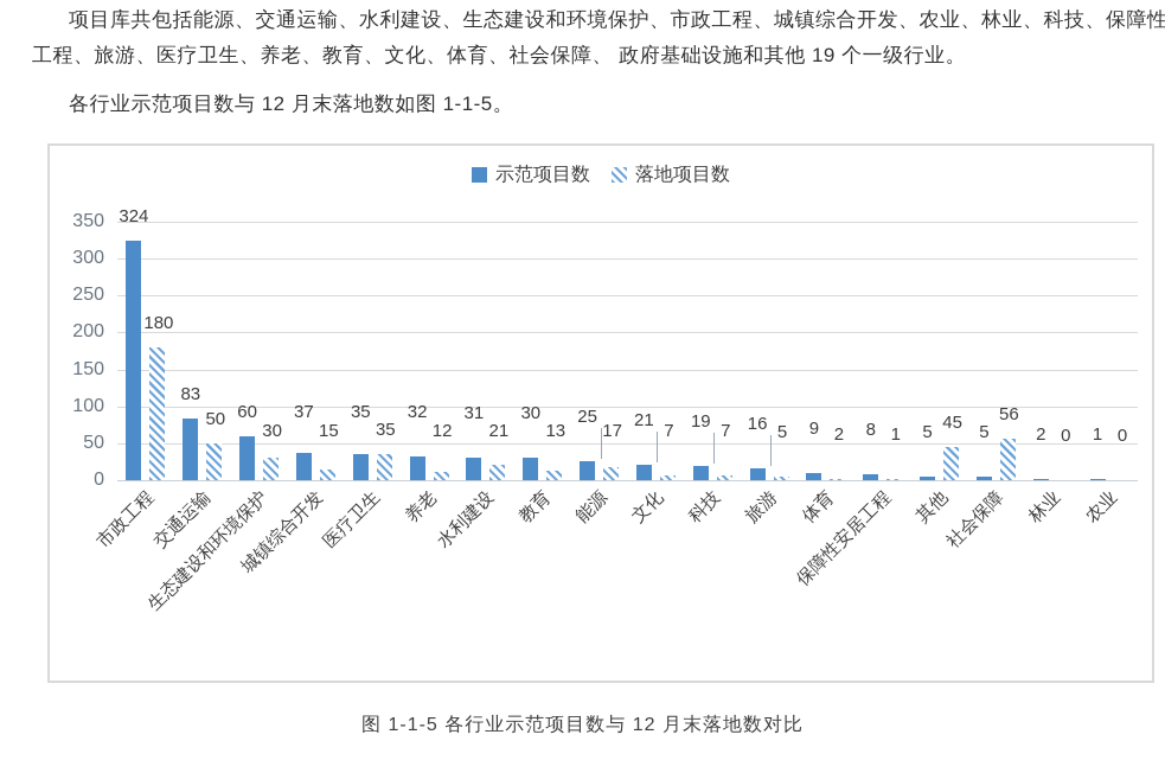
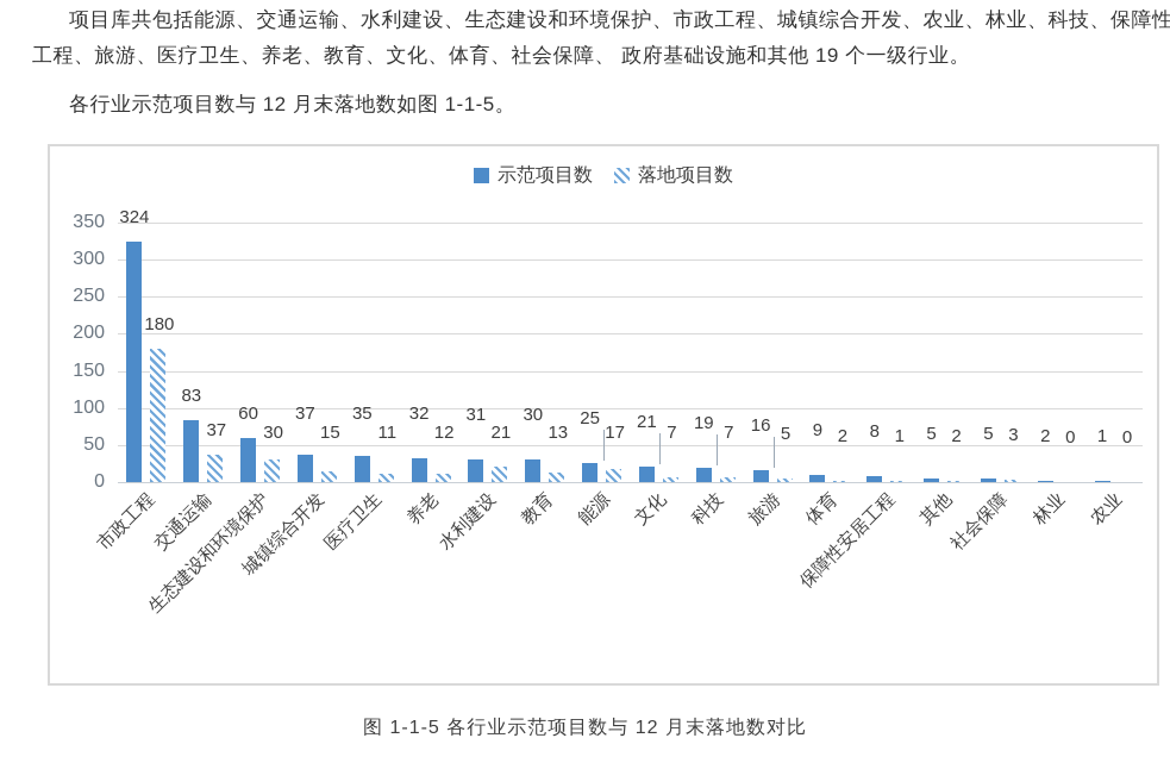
落地项目数/交通运输: 50 -> 37
落地项目数/医疗卫生: 35 -> 11
落地项目数/其他: 45 -> 2
落地项目数/社会保障: 56 -> 3
